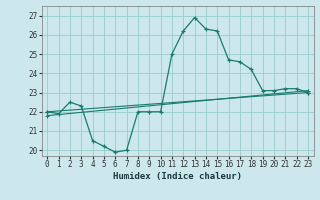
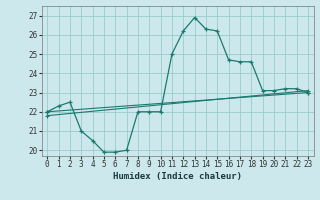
1: 21.9 -> 22.3
3: 22.3 -> 21.0
5: 20.2 -> 19.9
18: 24.2 -> 24.6
